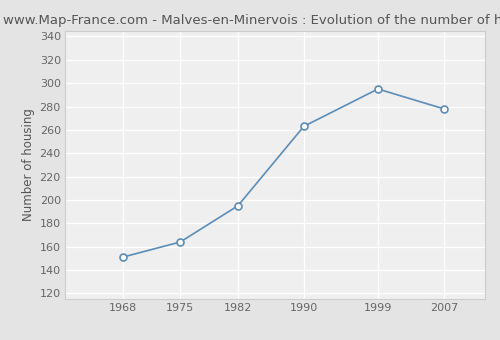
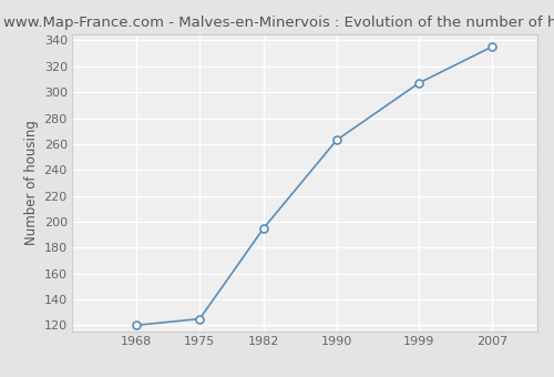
1968: 151 -> 120
1975: 164 -> 125
1999: 295 -> 307
2007: 278 -> 335
